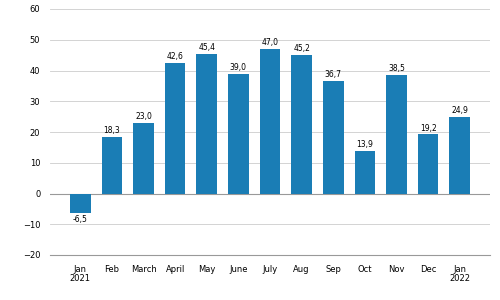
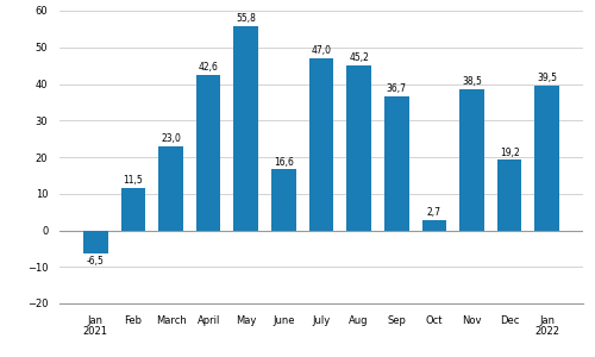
Feb: 18,3 -> 11,5
May: 45,4 -> 55,8
June: 39,0 -> 16,6
Oct: 13,9 -> 2,7
Jan 2022: 24,9 -> 39,5
